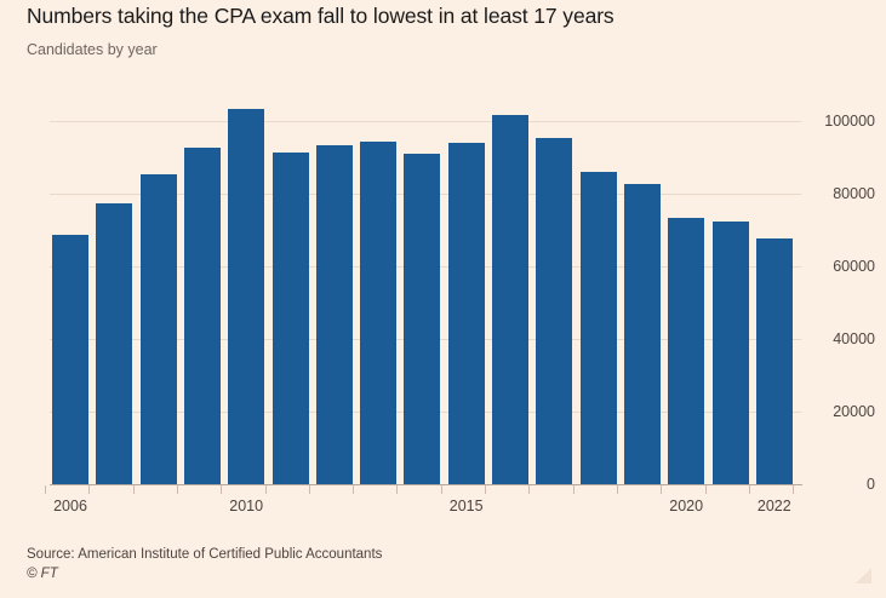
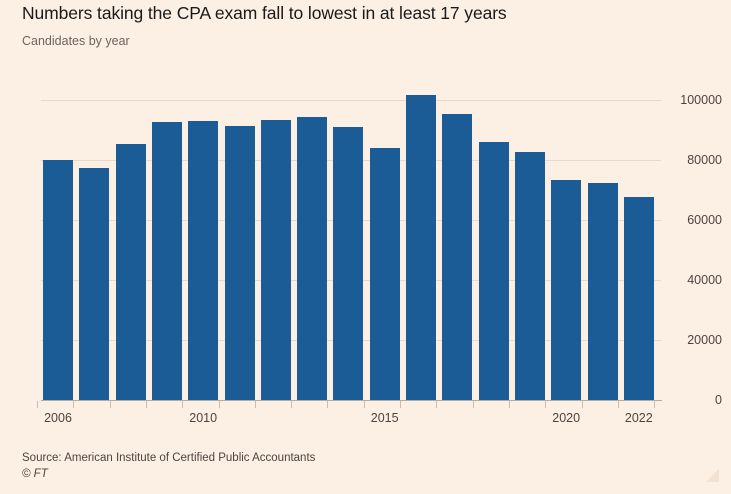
2006: 69000 -> 80000
2010: 103000 -> 93000
2015: 94000 -> 84000
